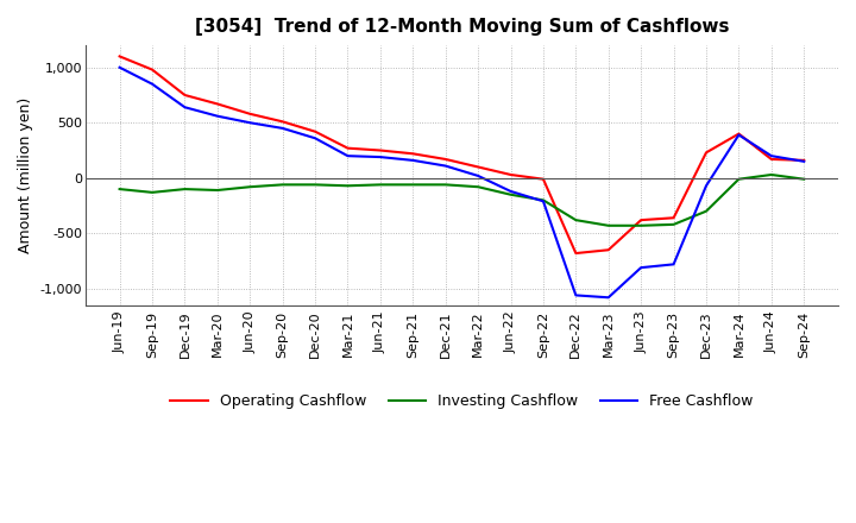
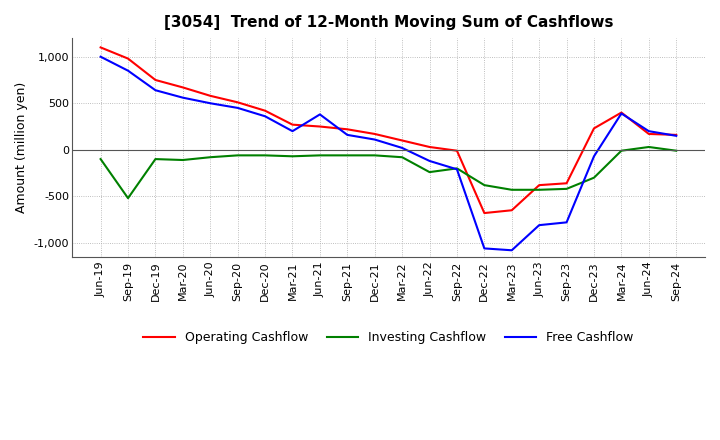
Investing Cashflow/Sep-19: -130 -> -520
Free Cashflow/Jun-21: 190 -> 380
Investing Cashflow/Jun-22: -150 -> -240
